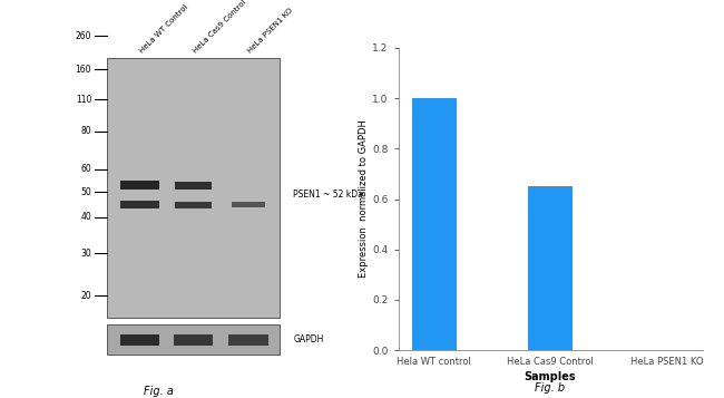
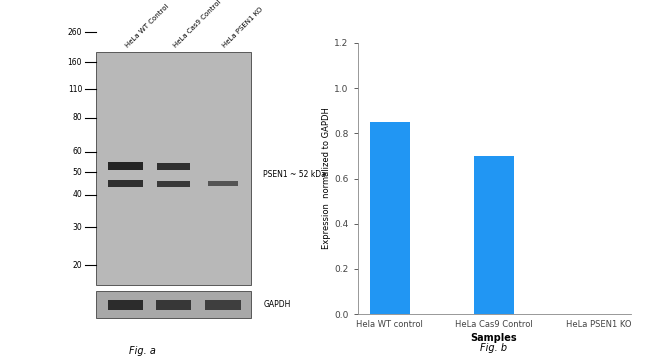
Hela WT control: 1.00 -> 0.85
HeLa Cas9 Control: 0.65 -> 0.70
